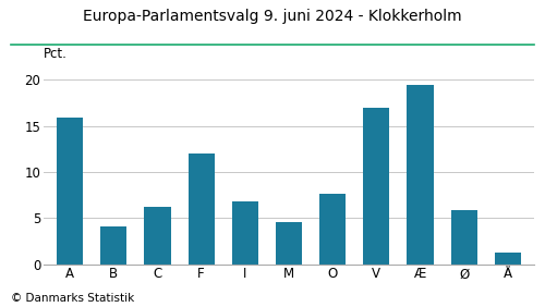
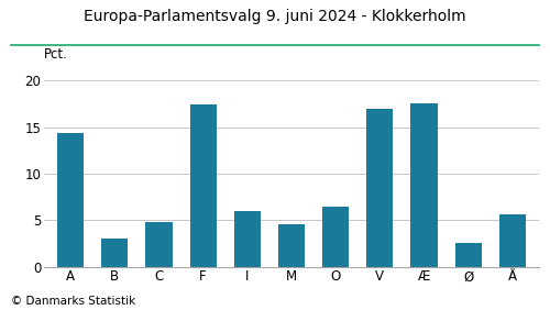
A: 15.9 -> 14.4
B: 4.1 -> 3.0
C: 6.2 -> 4.8
F: 12.0 -> 17.4
I: 6.8 -> 6.0
O: 7.6 -> 6.4
Æ: 19.5 -> 17.6
Ø: 5.8 -> 2.6
Å: 1.2 -> 5.6
